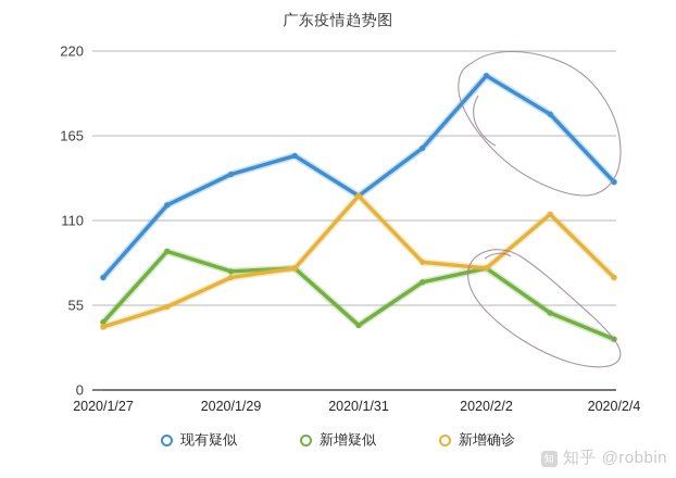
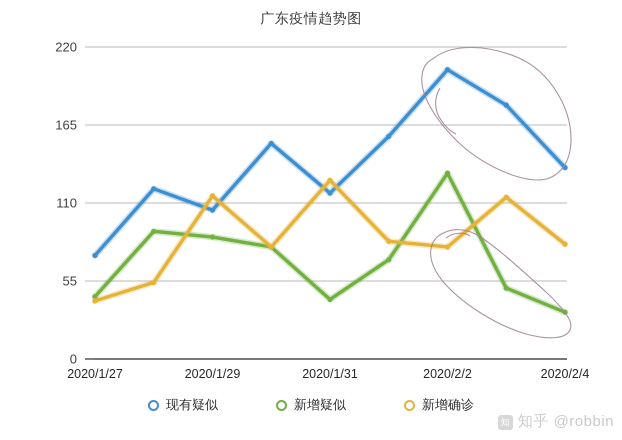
现有疑似/2020/1/29: 140 -> 105
新增疑似/2020/1/29: 77 -> 86
新增确诊/2020/1/29: 73 -> 115
现有疑似/2020/1/31: 126 -> 117
新增疑似/2020/2/2: 79 -> 131
新增确诊/2020/2/4: 73 -> 81
